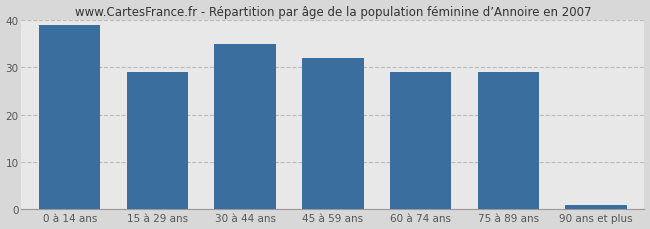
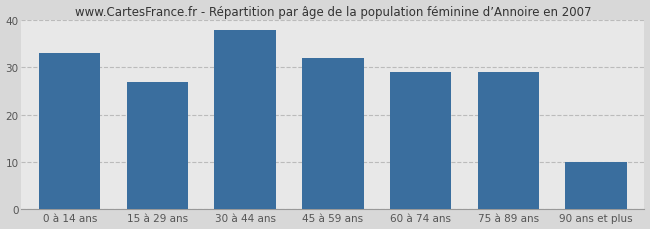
0 à 14 ans: 39 -> 33
15 à 29 ans: 29 -> 27
30 à 44 ans: 35 -> 38
90 ans et plus: 1 -> 10
